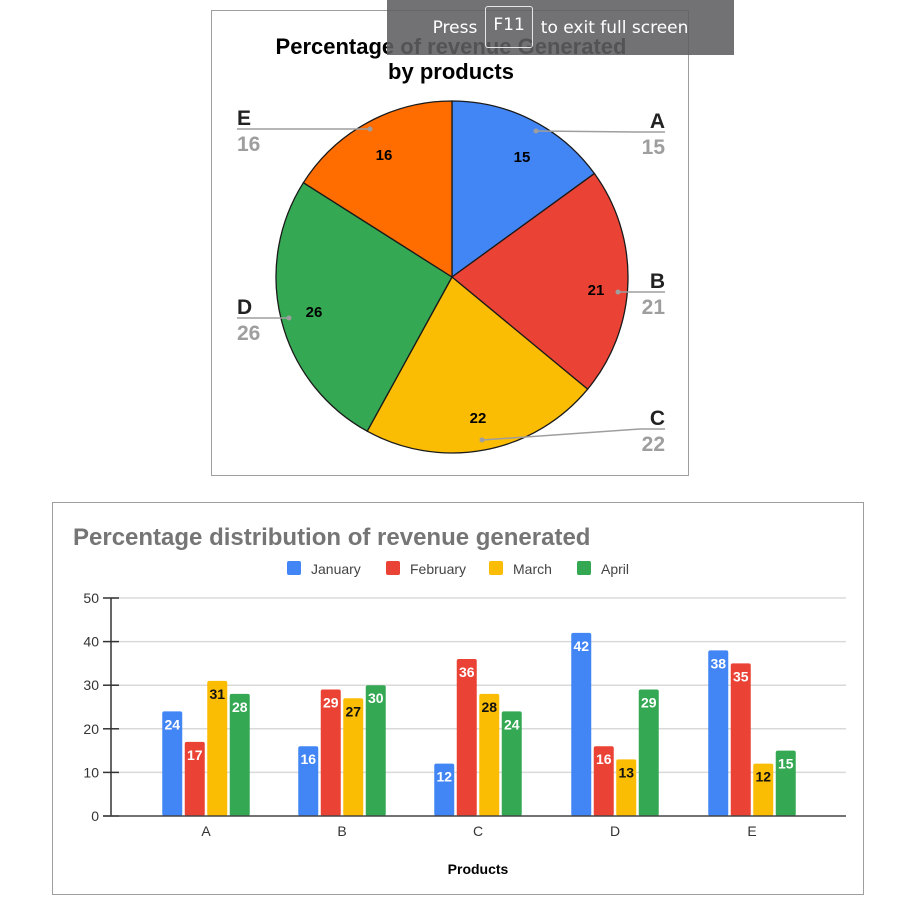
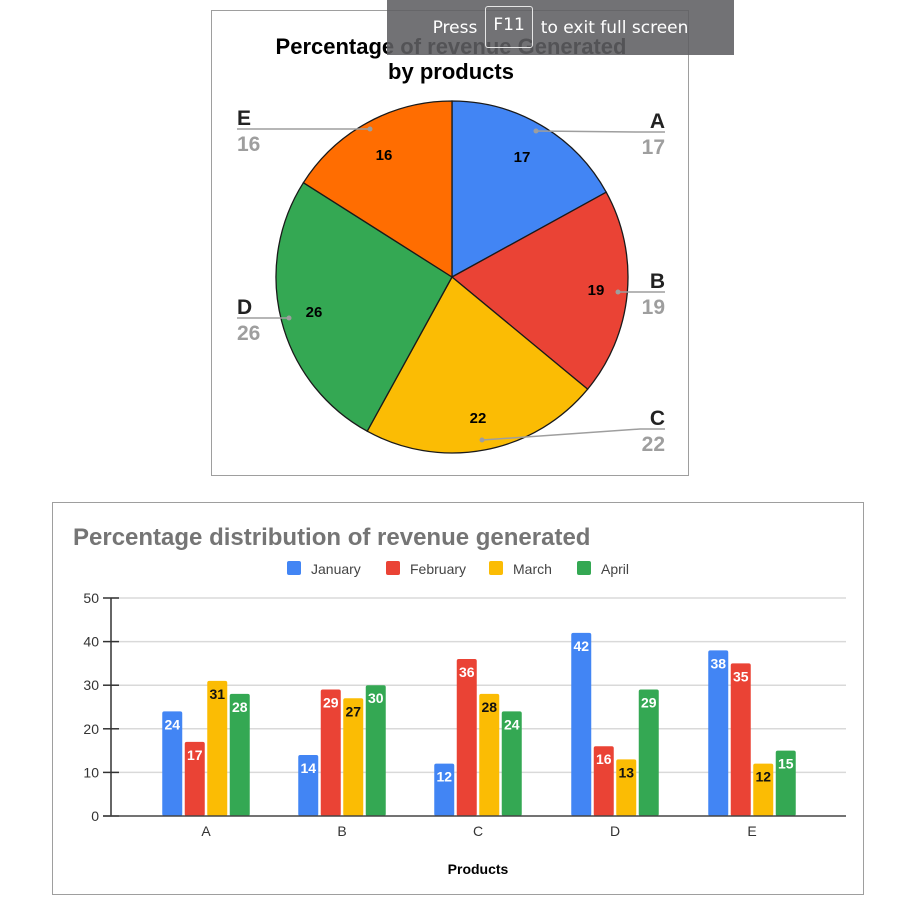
Percentage of revenue Generated by products/A: 15 -> 17
Percentage of revenue Generated by products/B: 21 -> 19
Percentage distribution of revenue generated/January/B: 16 -> 14
